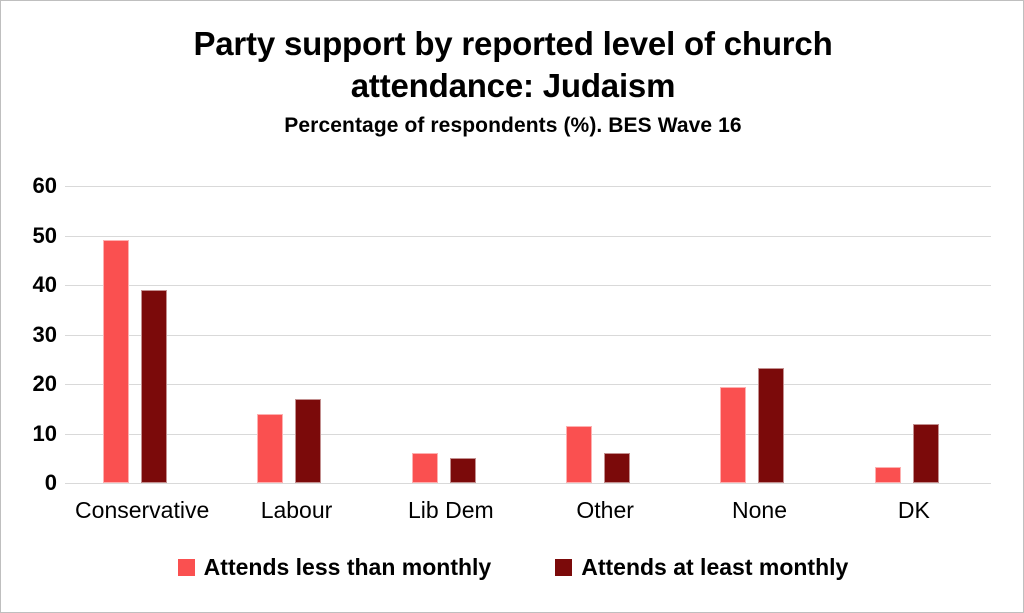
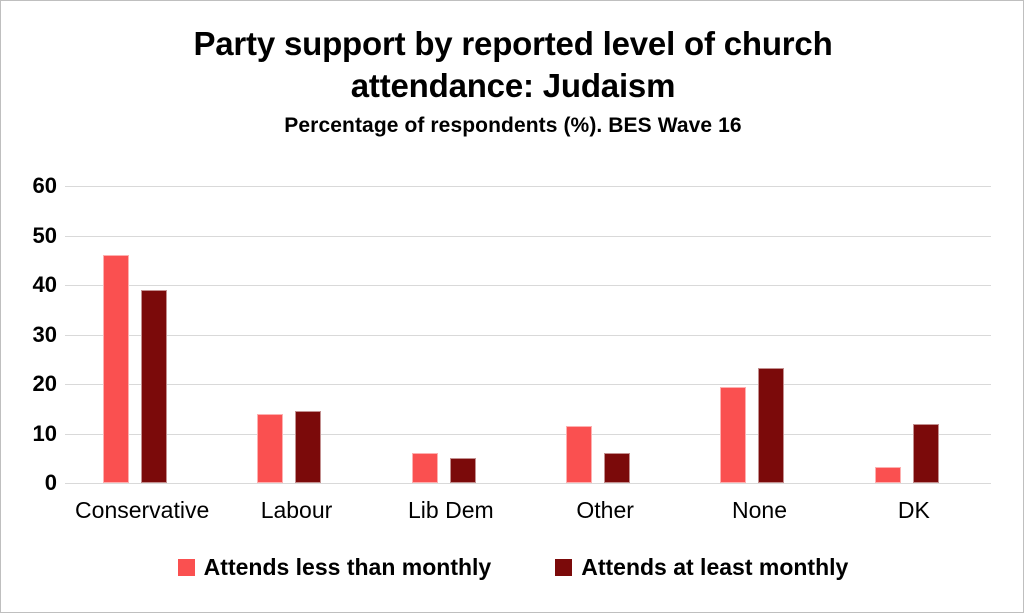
Attends less than monthly/Conservative: 49 -> 46
Attends at least monthly/Labour: 17 -> 15
